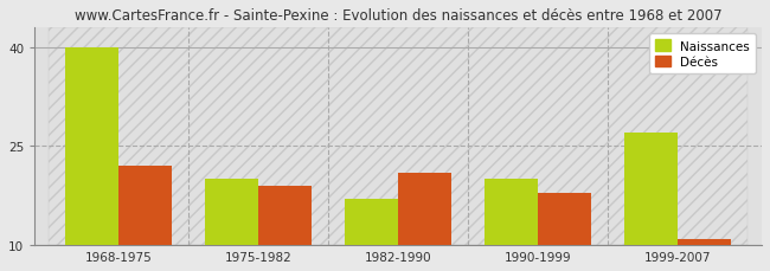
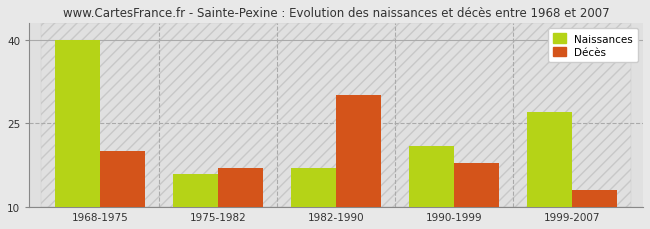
Décès/1968-1975: 22 -> 20
Naissances/1975-1982: 20 -> 16
Décès/1975-1982: 19 -> 17
Décès/1982-1990: 21 -> 30
Naissances/1990-1999: 20 -> 21
Décès/1999-2007: 11 -> 13
